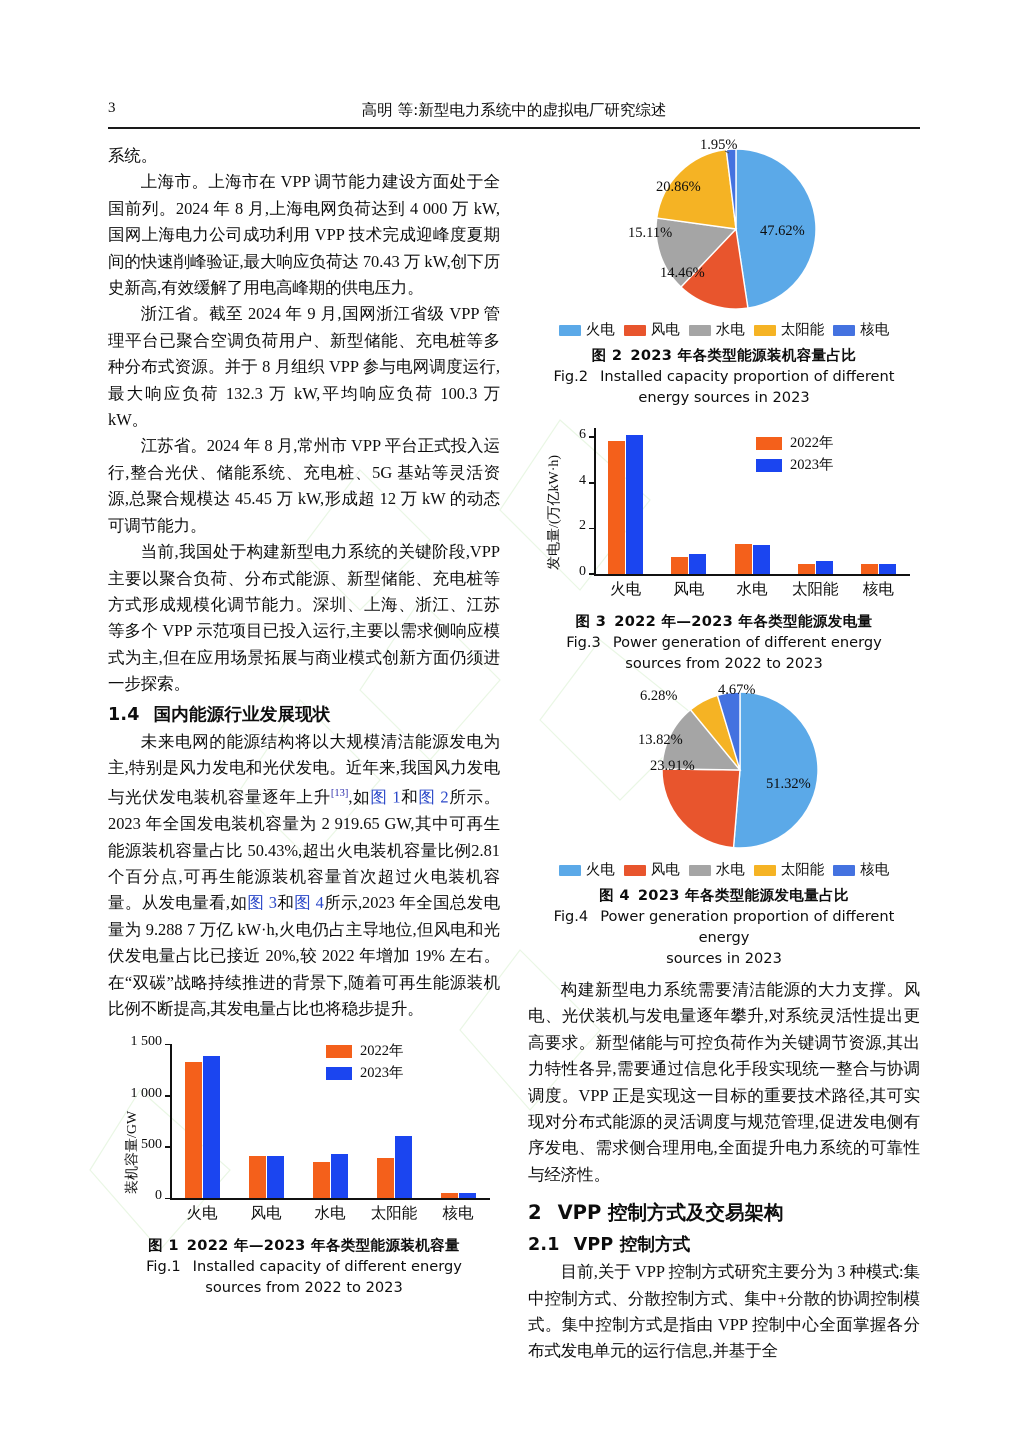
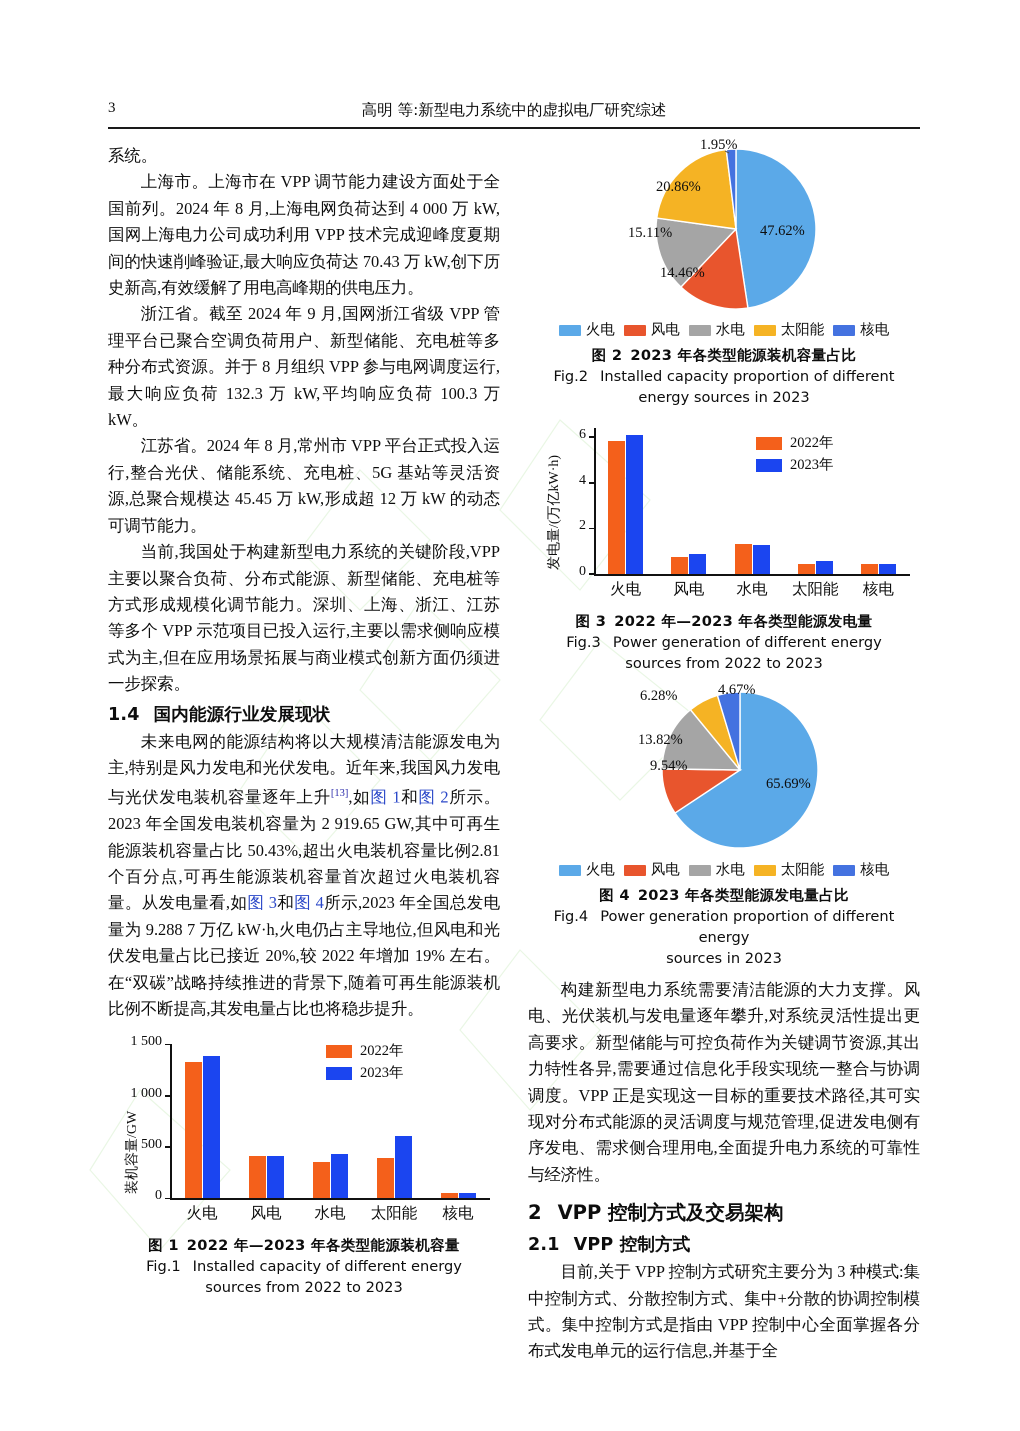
图 4 2023 年各类型能源发电量占比/火电: 51.32% -> 65.69%
图 4 2023 年各类型能源发电量占比/风电: 23.91% -> 9.54%
